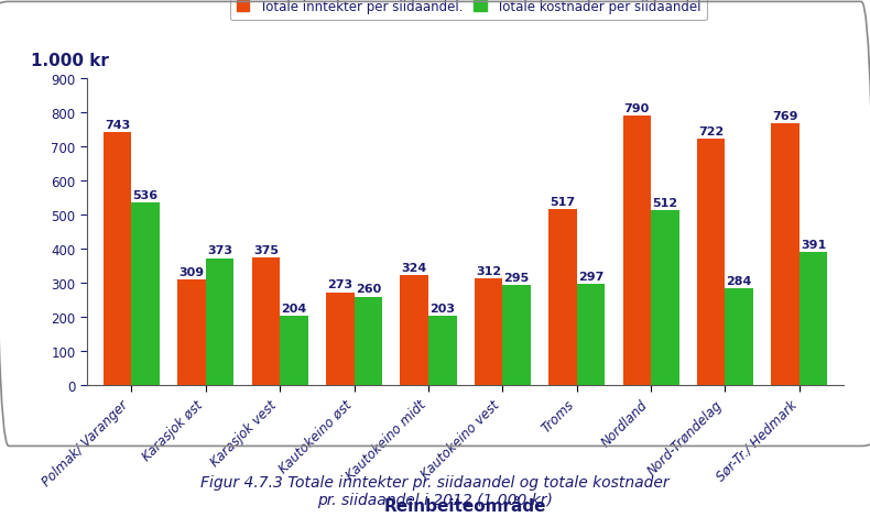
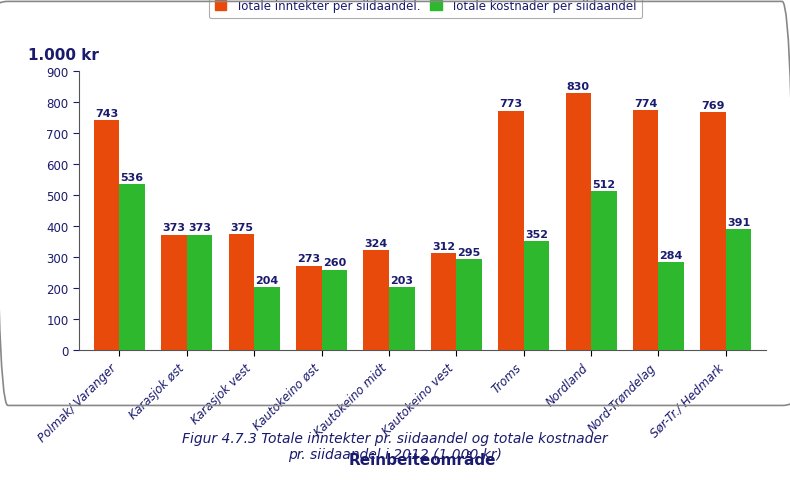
Totale inntekter per siidaandel./Karasjok øst: 309 -> 373
Totale inntekter per siidaandel./Troms: 517 -> 773
Totale kostnader per siidaandel/Troms: 297 -> 352
Totale inntekter per siidaandel./Nordland: 790 -> 830
Totale inntekter per siidaandel./Nord-Trøndelag: 722 -> 774
